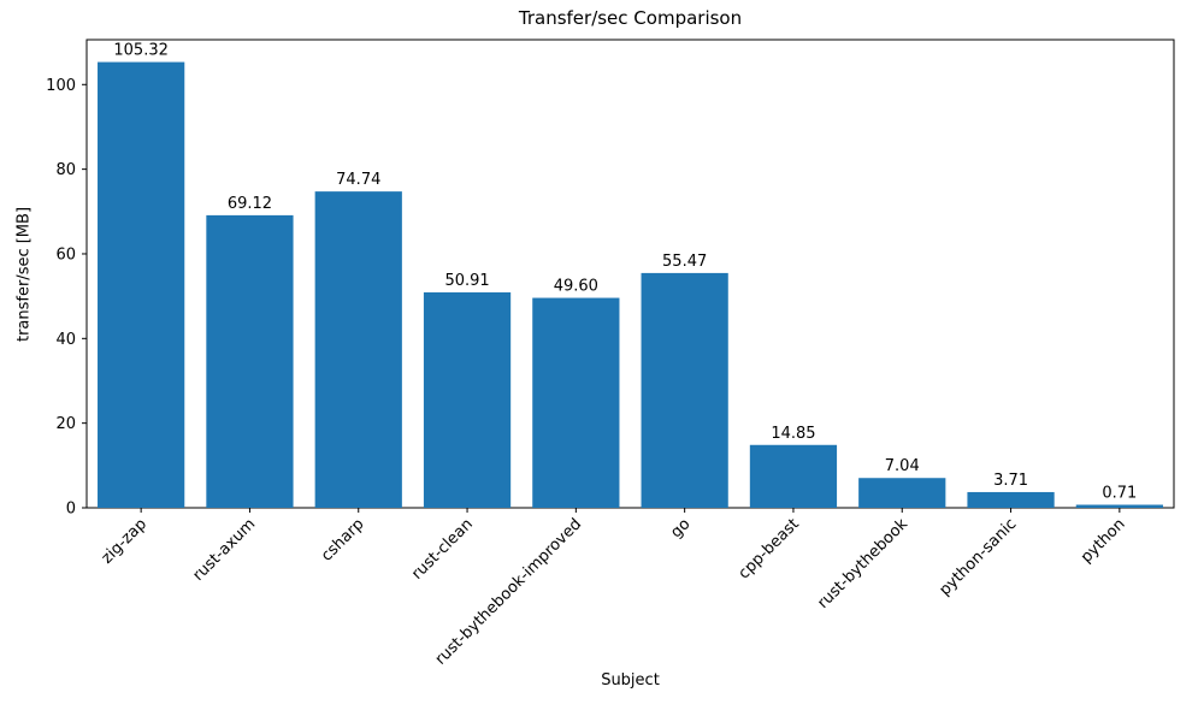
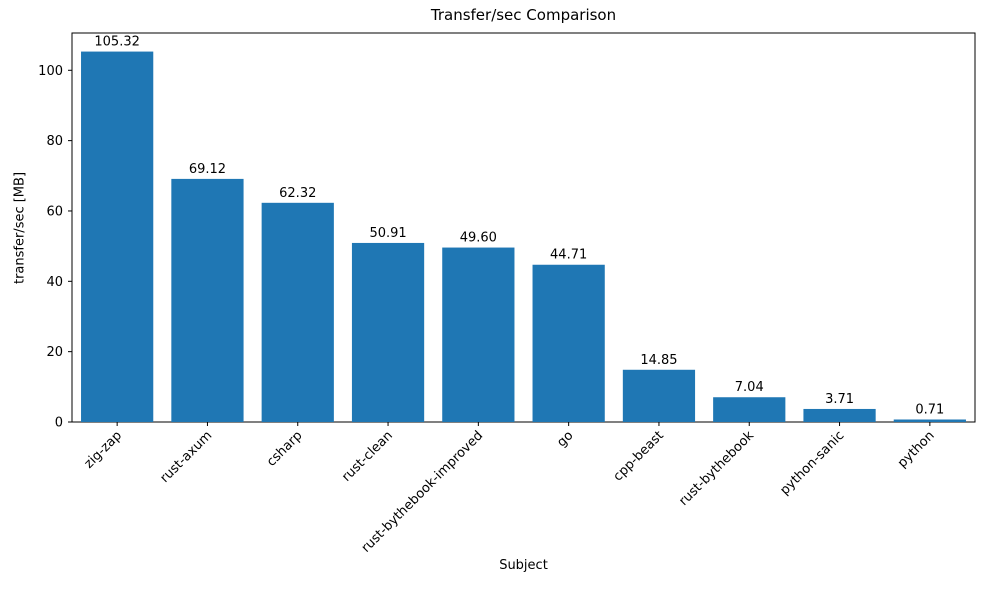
csharp: 74.74 -> 62.32
go: 55.47 -> 44.71
